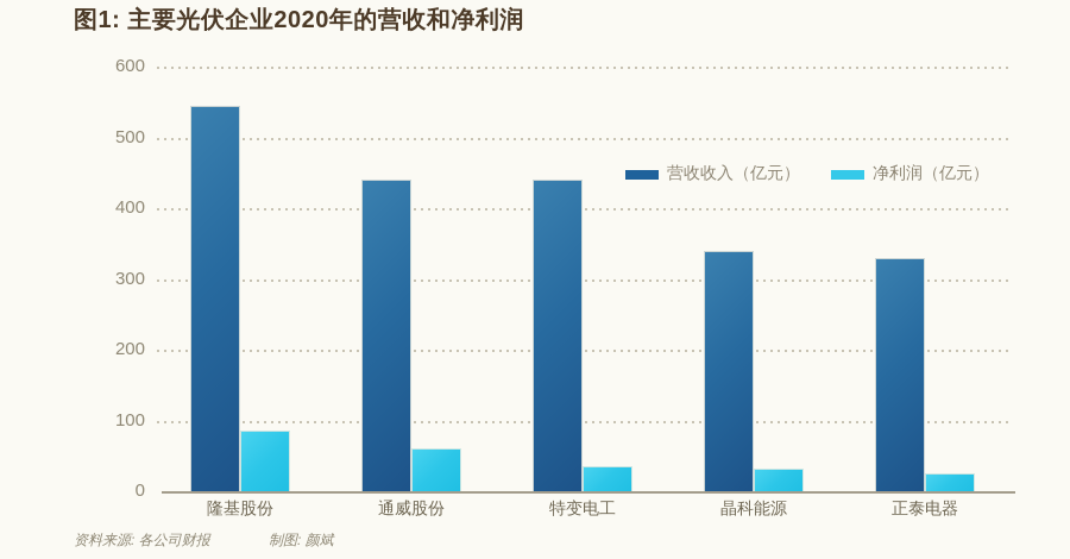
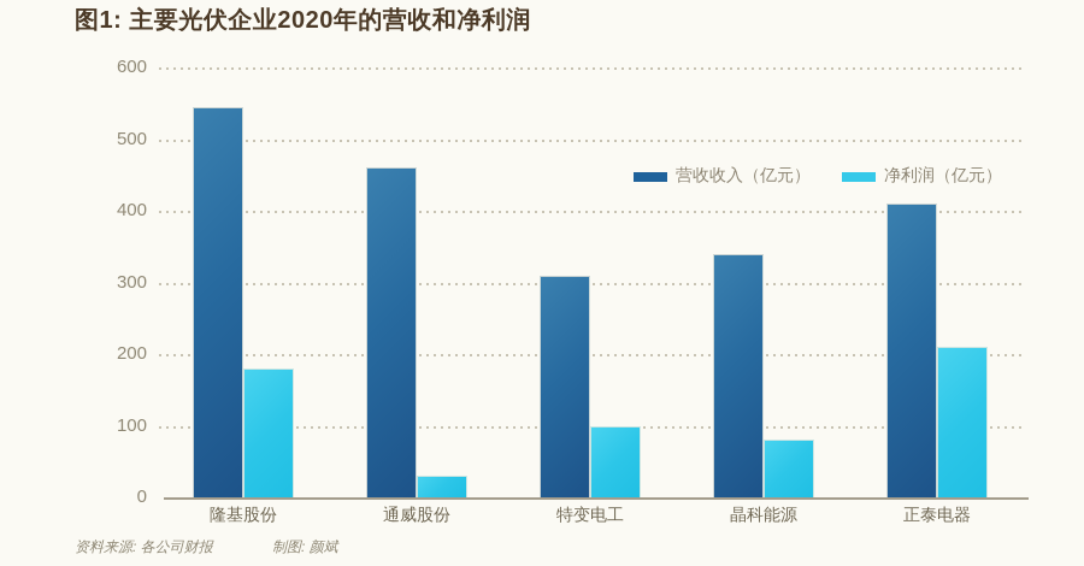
净利润（亿元）/隆基股份: 80 -> 180
营收收入（亿元）/通威股份: 440 -> 460
净利润（亿元）/通威股份: 60 -> 30
营收收入（亿元）/特变电工: 440 -> 310
净利润（亿元）/特变电工: 40 -> 100
净利润（亿元）/晶科能源: 30 -> 80
营收收入（亿元）/正泰电器: 330 -> 410
净利润（亿元）/正泰电器: 20 -> 210
